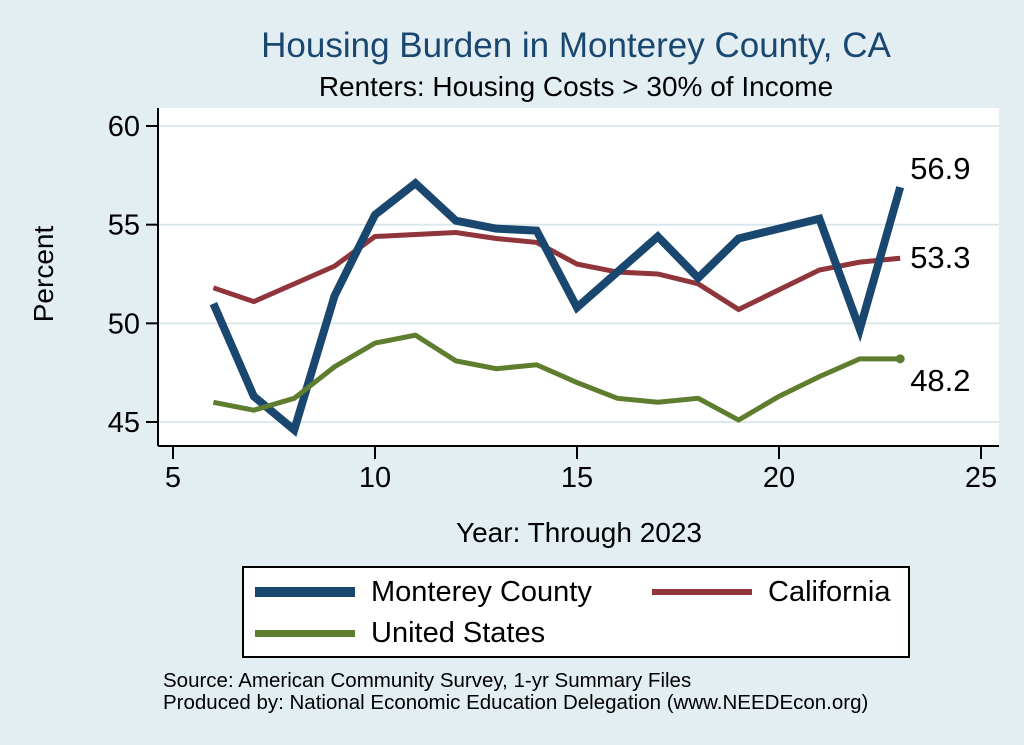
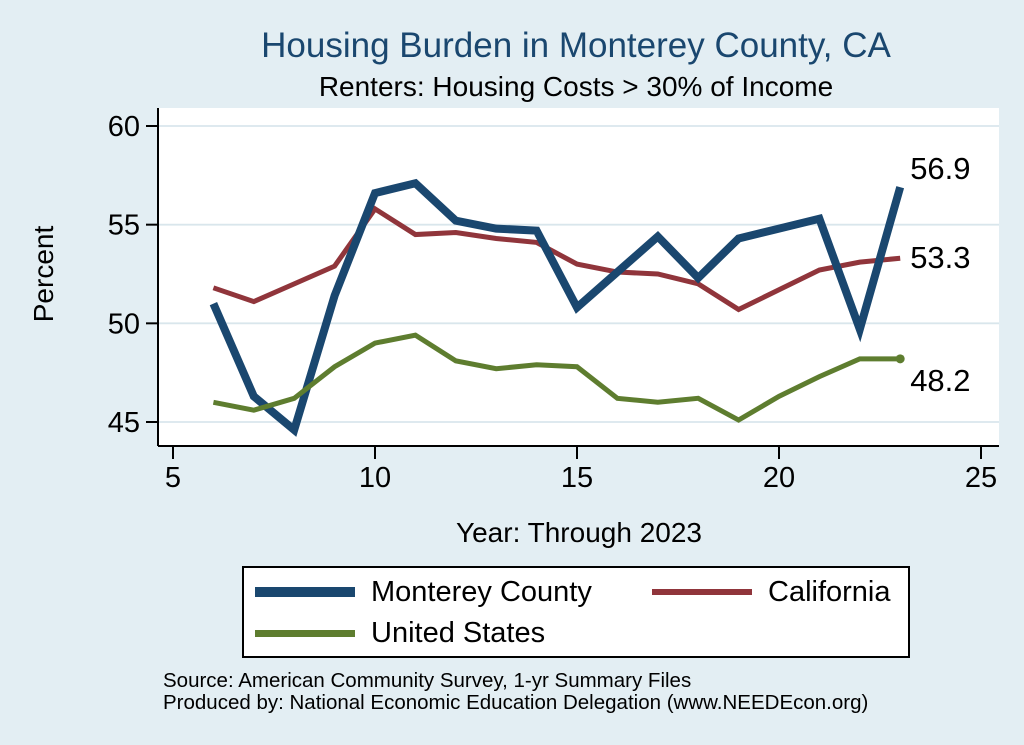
Monterey County/10: 55.5 -> 56.6
California/10: 54.4 -> 55.8
United States/15: 47.0 -> 47.8
